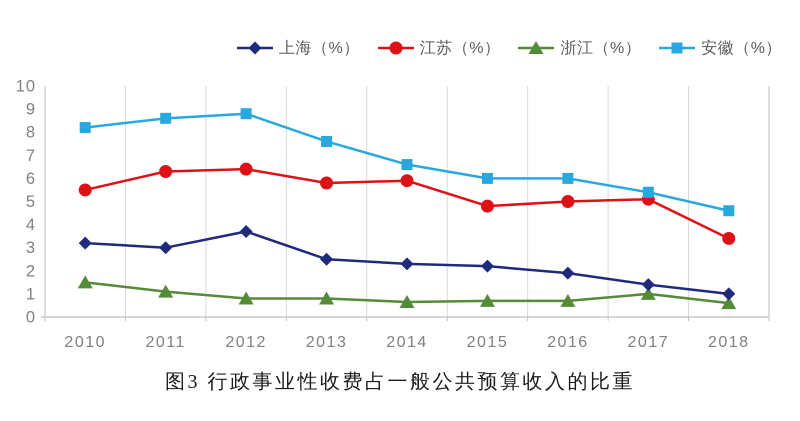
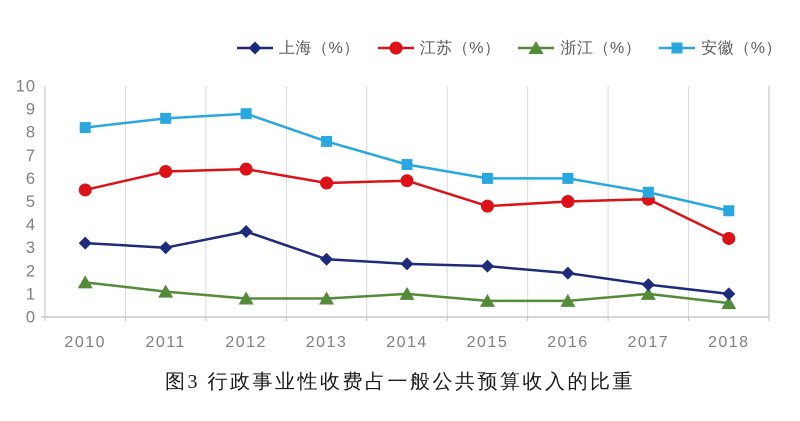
浙江（%）/2014: 0.7 -> 1.0
